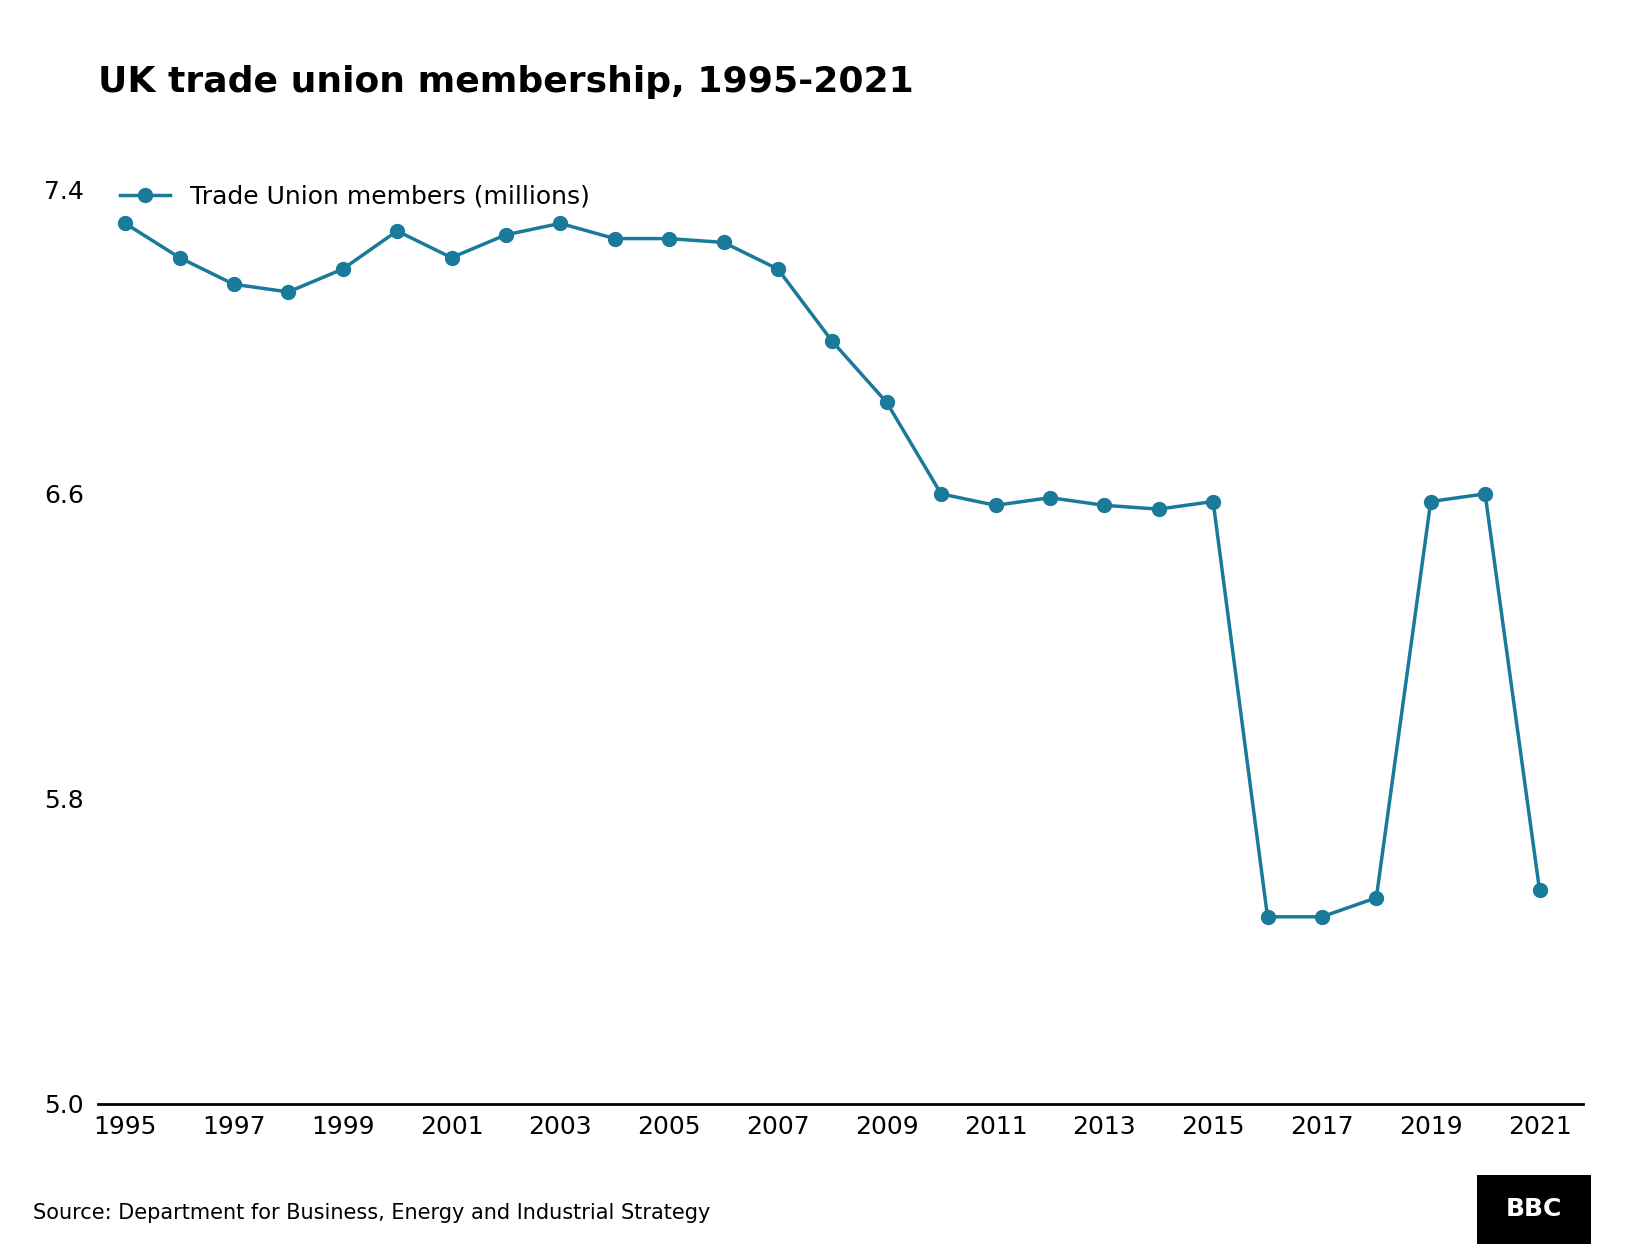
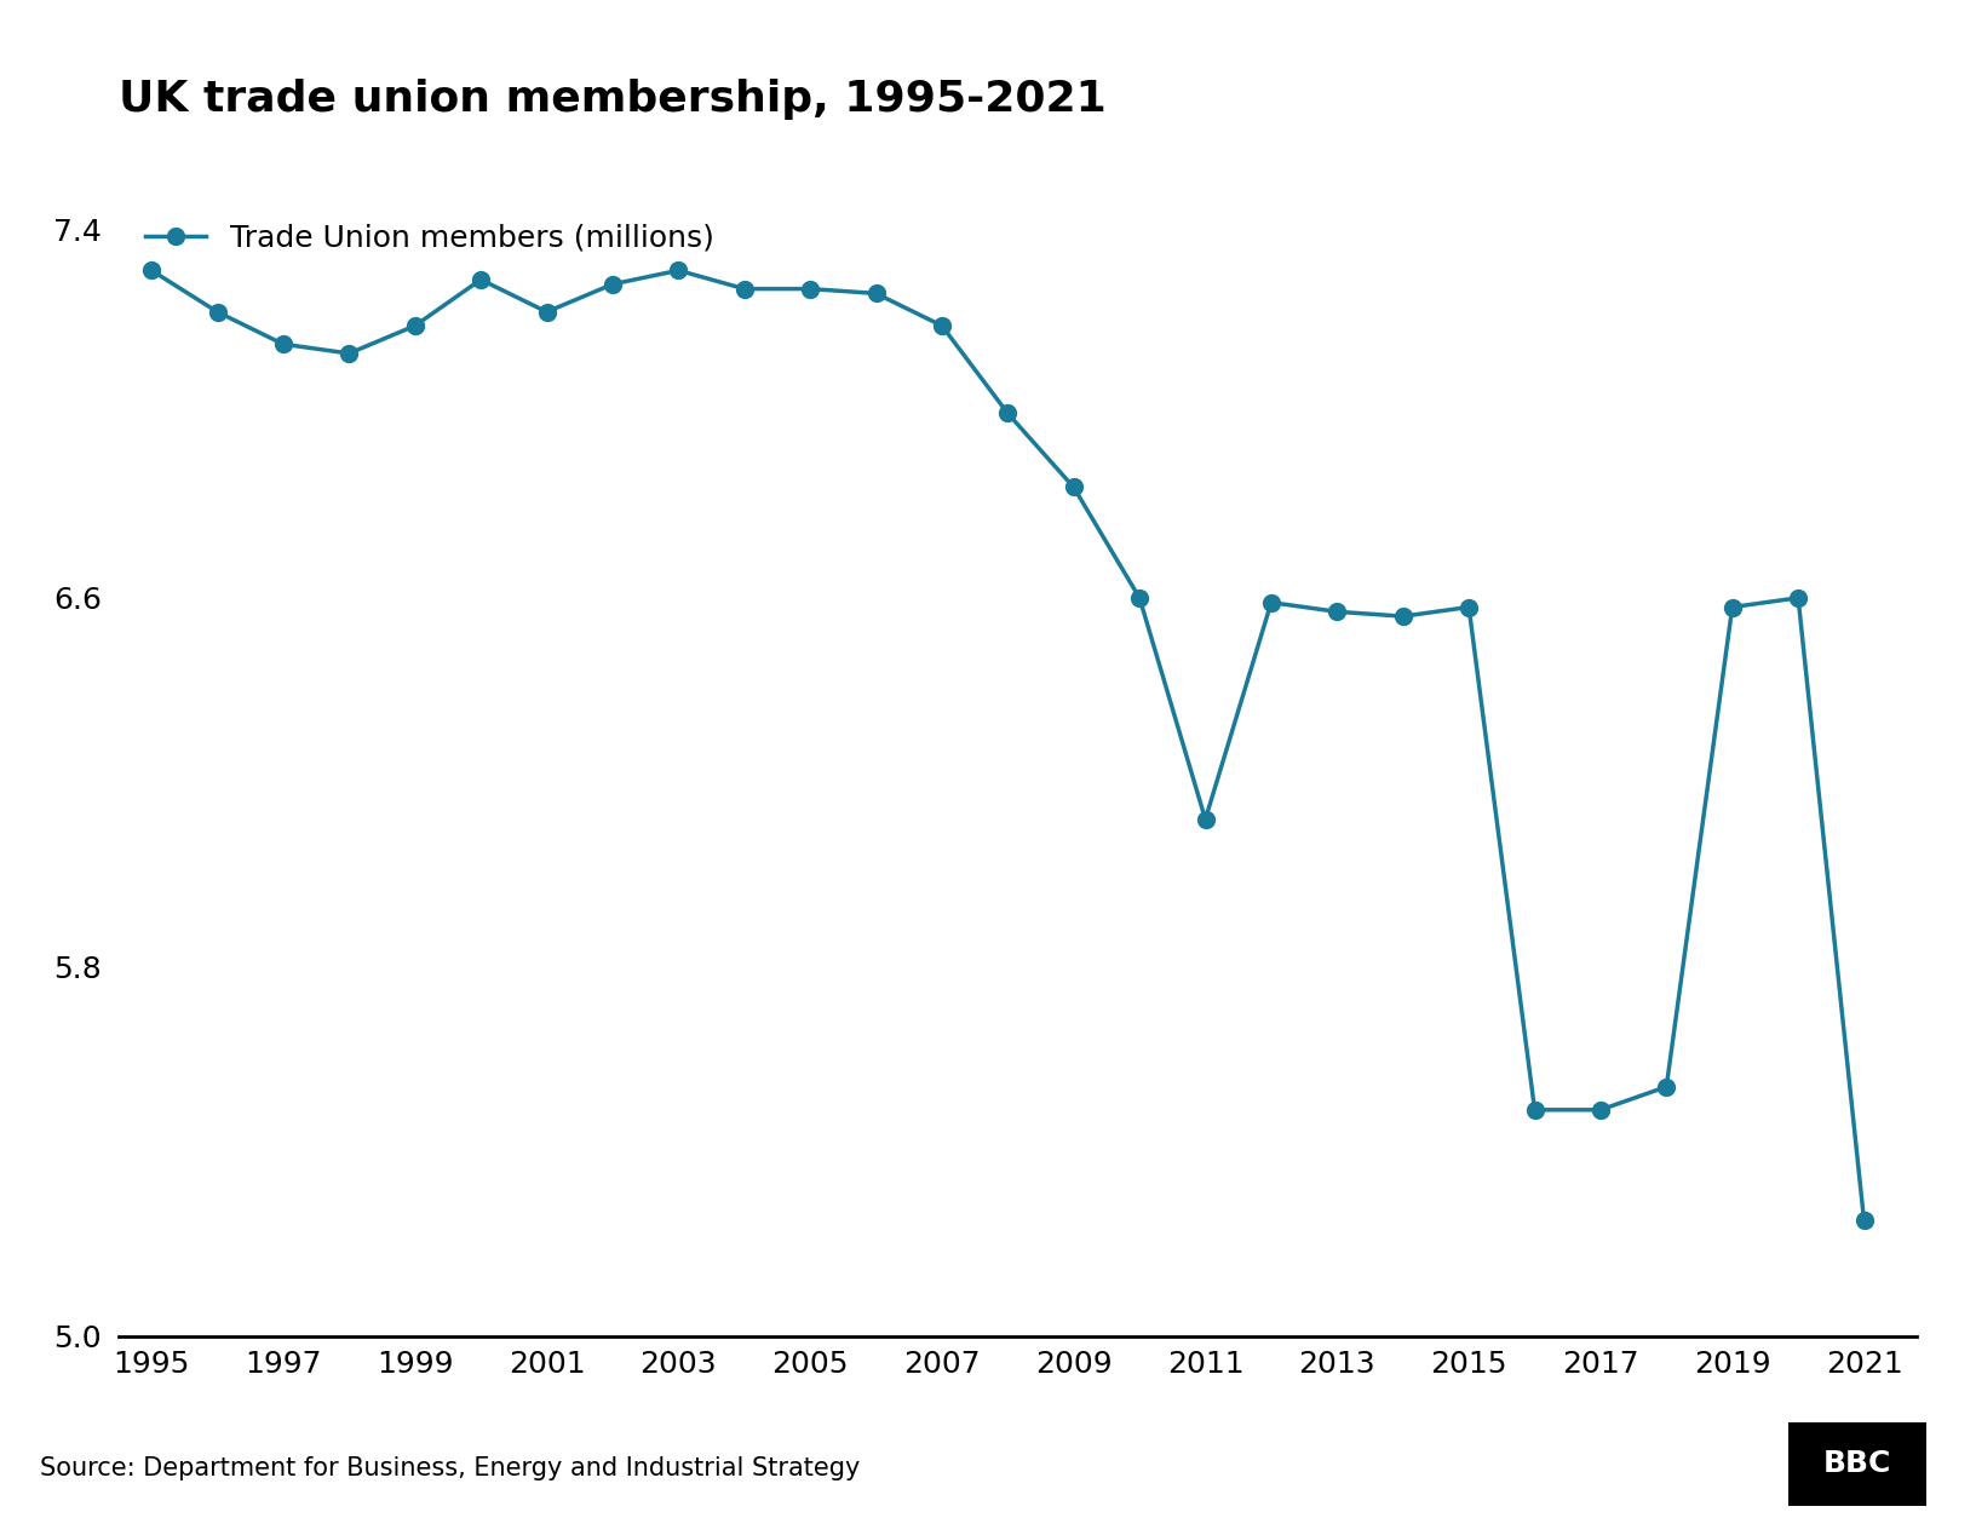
2011: 6.57 -> 6.12
2021: 5.56 -> 5.25
